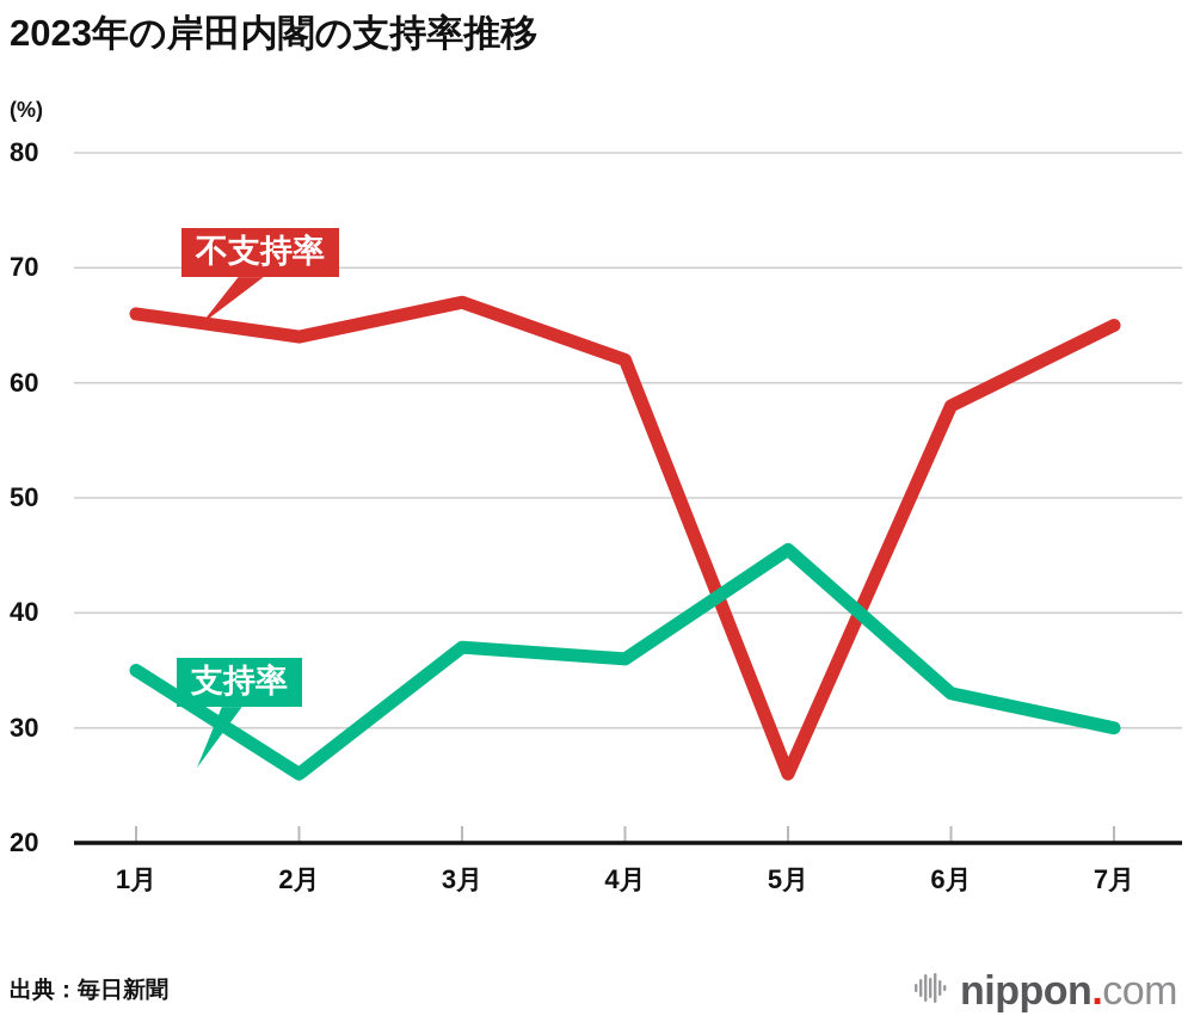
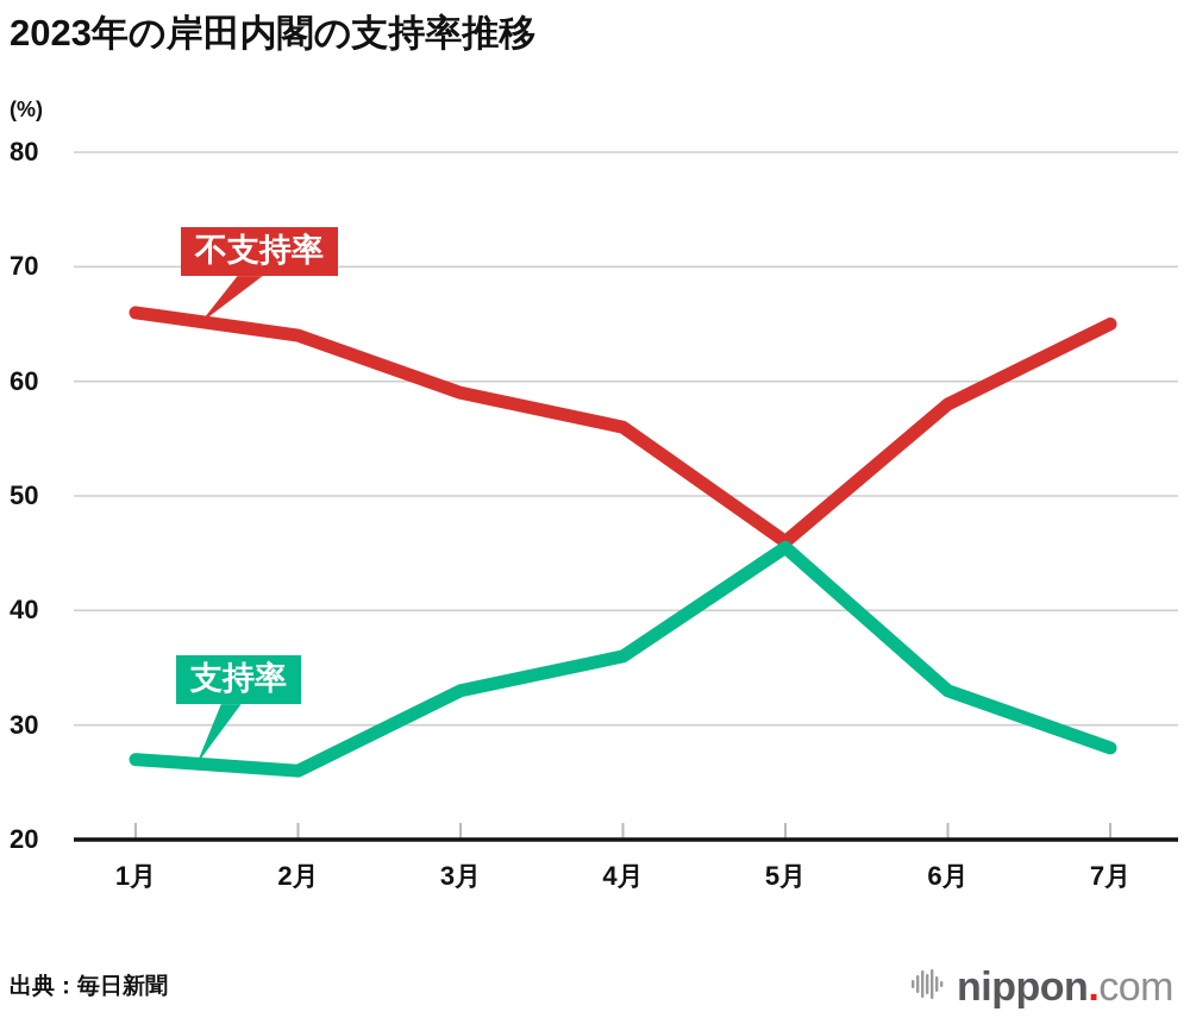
支持率/1月: 35 -> 27
不支持率/3月: 67 -> 59
支持率/3月: 37 -> 33
不支持率/4月: 62 -> 56
不支持率/5月: 26 -> 46
支持率/7月: 30 -> 28
